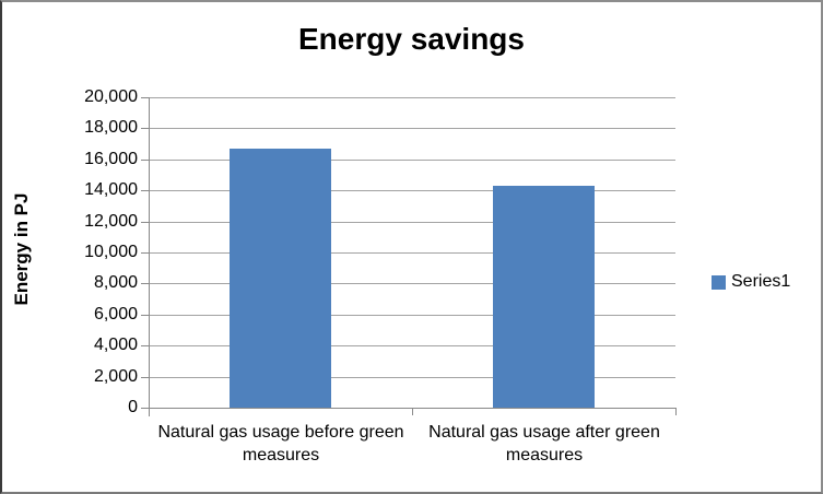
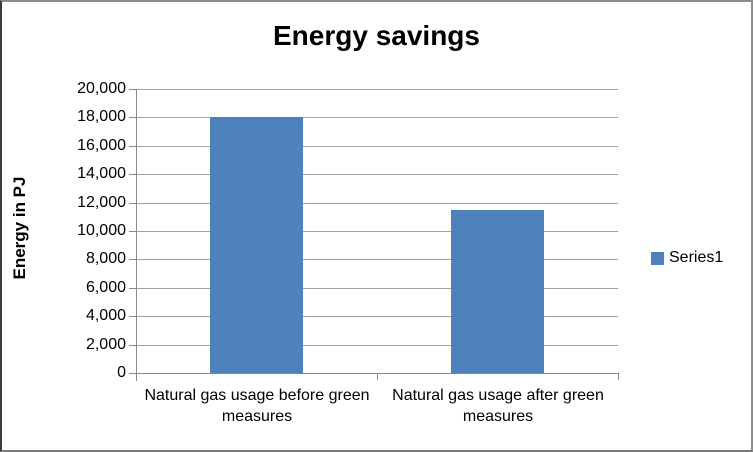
Natural gas usage before green measures: 16700 -> 18000
Natural gas usage after green measures: 14300 -> 11500
